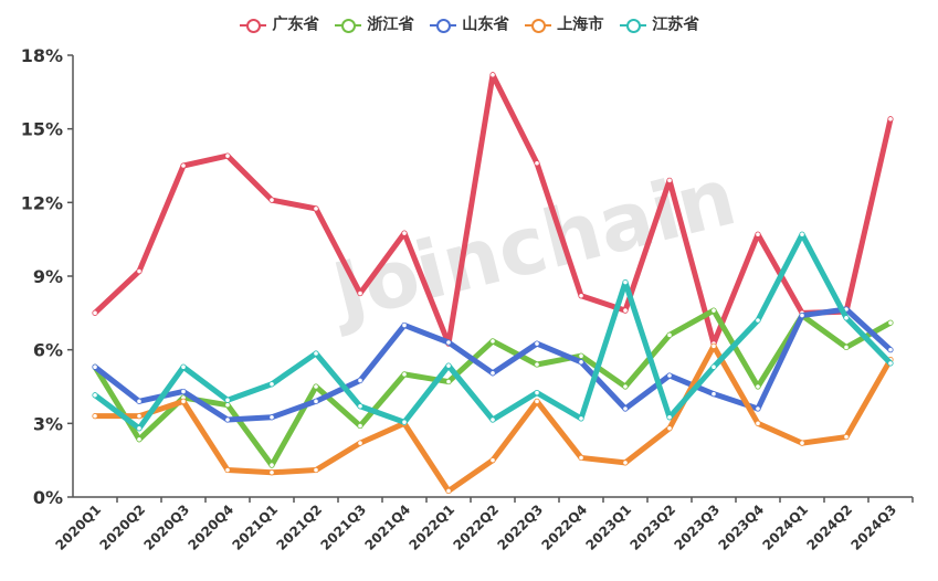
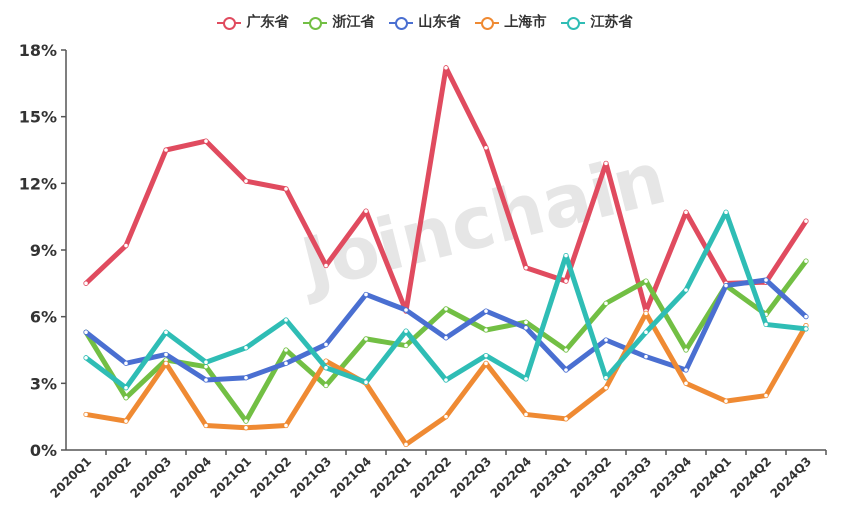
上海市/2020Q1: 3.3% -> 1.6%
上海市/2020Q2: 3.3% -> 1.3%
上海市/2021Q3: 2.2% -> 4.0%
江苏省/2024Q2: 7.3% -> 5.7%
广东省/2024Q3: 15.4% -> 10.3%
浙江省/2024Q3: 7.1% -> 8.5%
